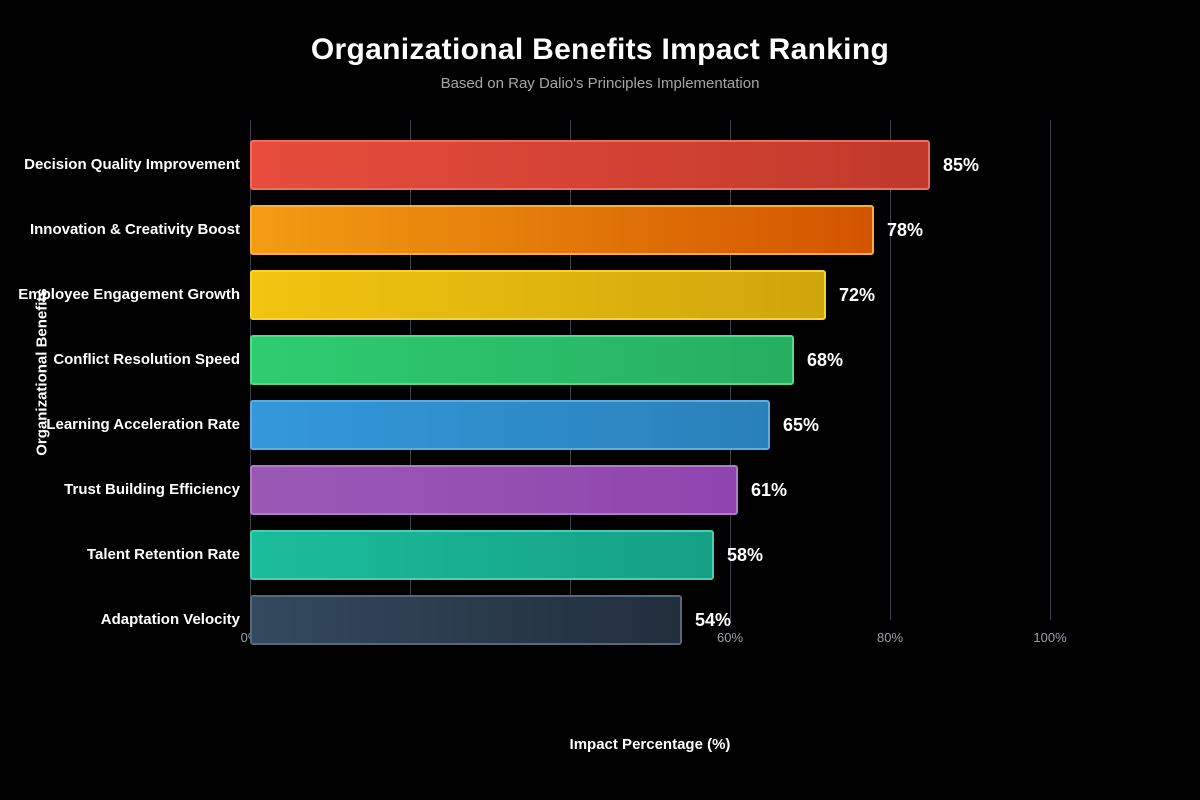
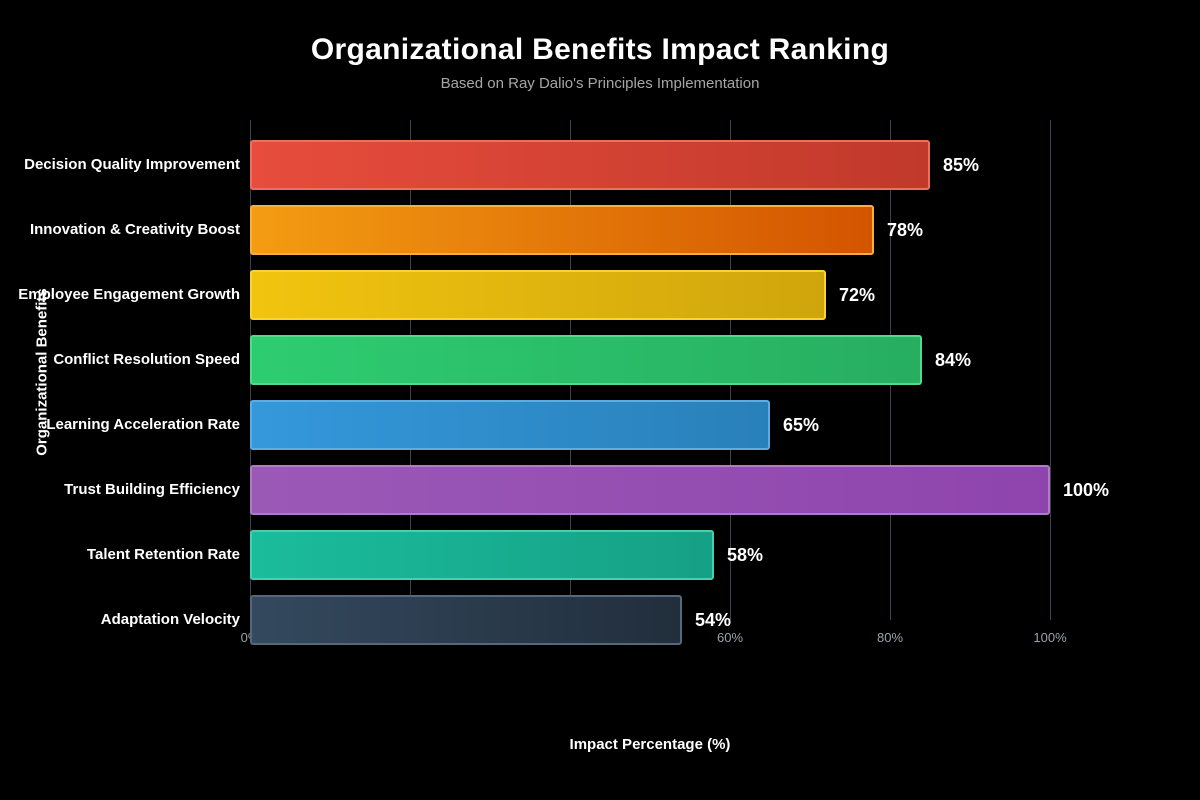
Conflict Resolution Speed: 68% -> 84%
Trust Building Efficiency: 61% -> 100%
